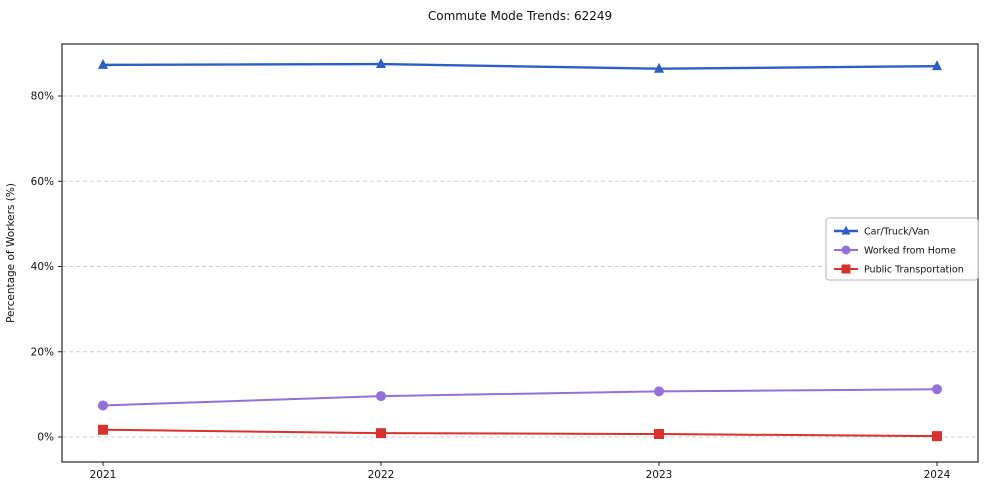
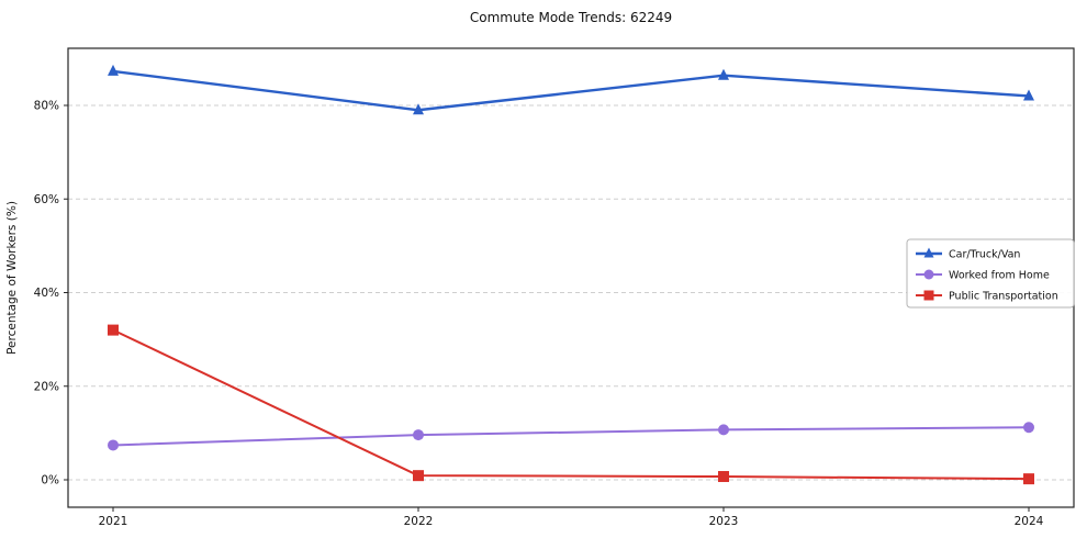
Public Transportation/2021: 2% -> 32%
Car/Truck/Van/2022: 88% -> 79%
Car/Truck/Van/2024: 87% -> 82%
